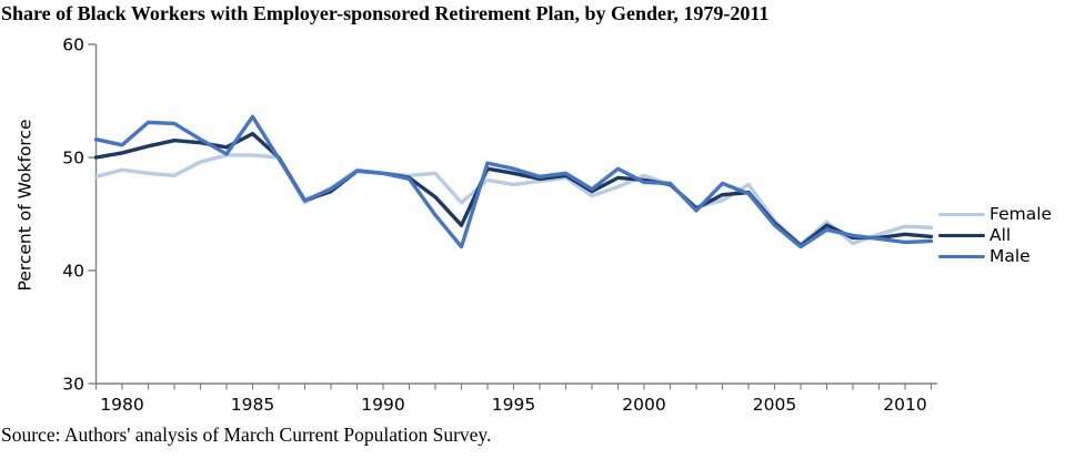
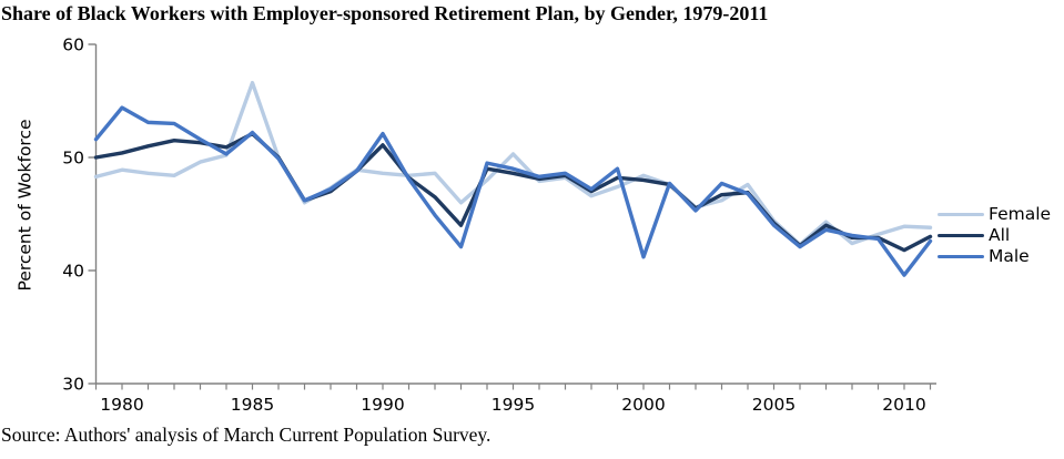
Male/1980: 51.1 -> 54.4
Female/1985: 50.2 -> 56.6
Male/1985: 53.6 -> 52.2
All/1990: 48.6 -> 51.1
Male/1990: 48.6 -> 52.1
Female/1995: 47.6 -> 50.3
Male/2000: 47.8 -> 41.2
All/2010: 43.2 -> 41.8
Male/2010: 42.5 -> 39.6
